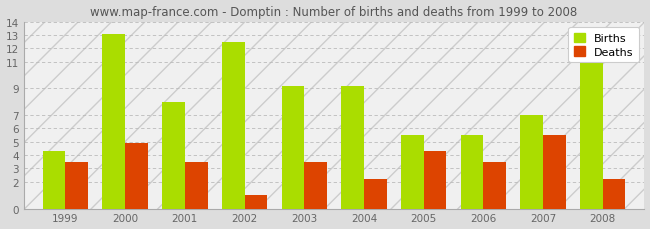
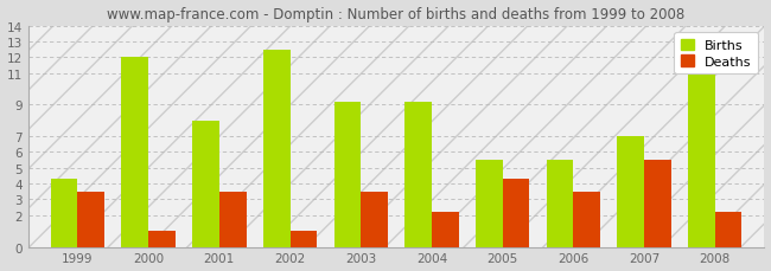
Births/2000: 13.1 -> 12.0
Deaths/2000: 4.9 -> 1.0
